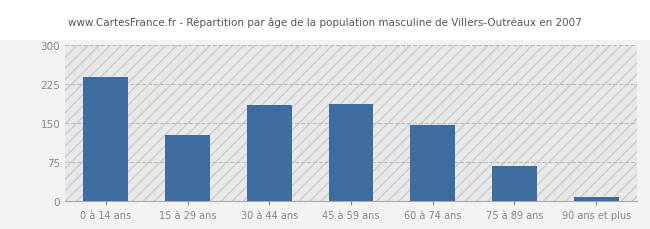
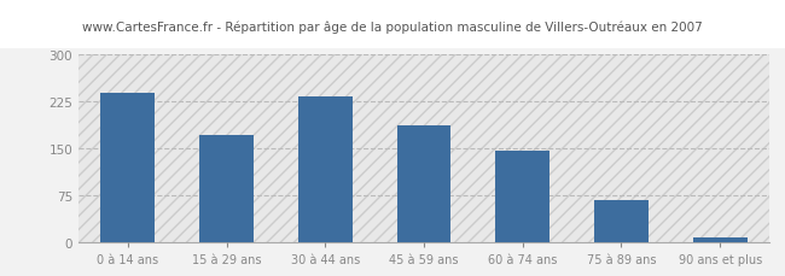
15 à 29 ans: 128 -> 172
30 à 44 ans: 184 -> 232
